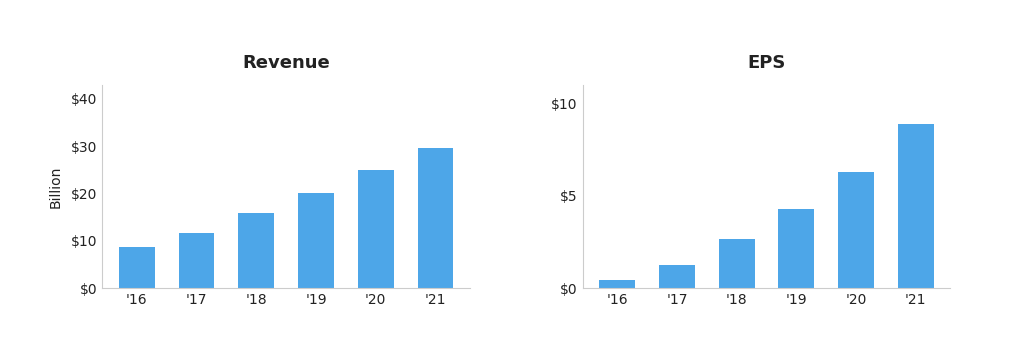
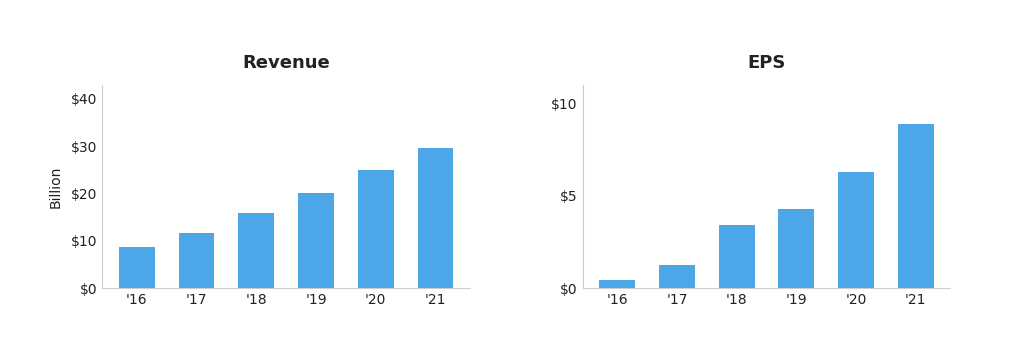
EPS/'18: $2.7 -> $3.4
